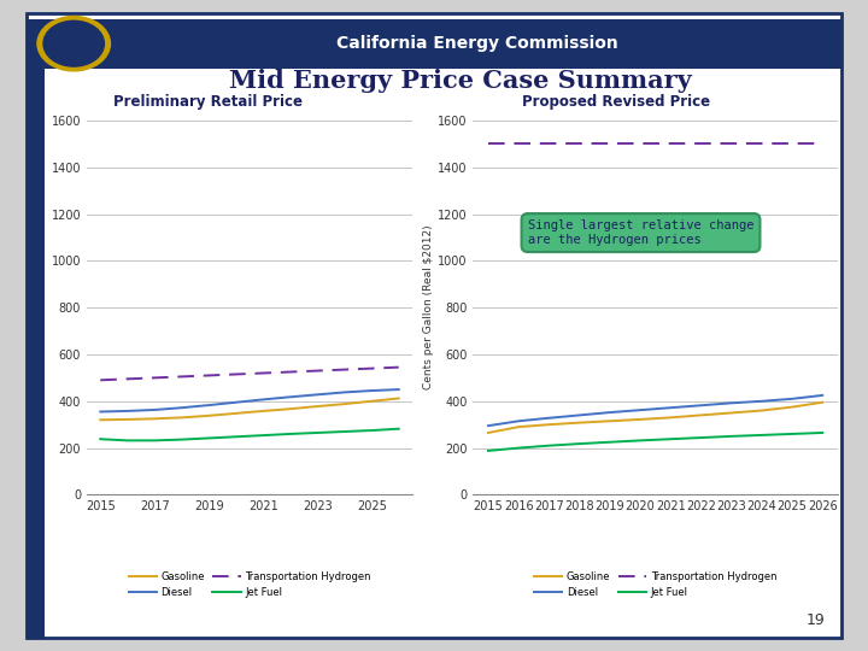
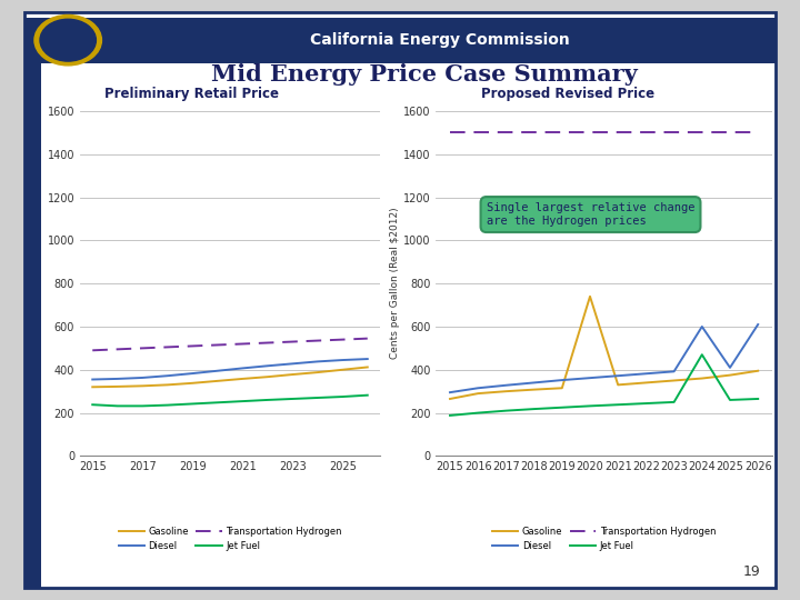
Gasoline/2020: 320 -> 740
Diesel/2024: 400 -> 600
Jet Fuel/2024: 260 -> 470
Diesel/2026: 420 -> 610
